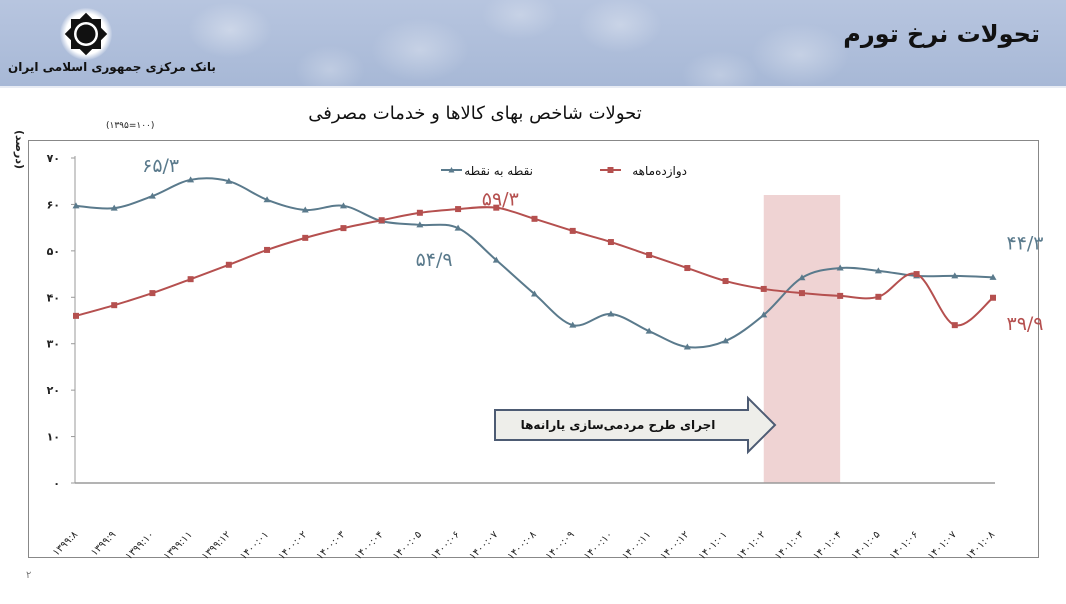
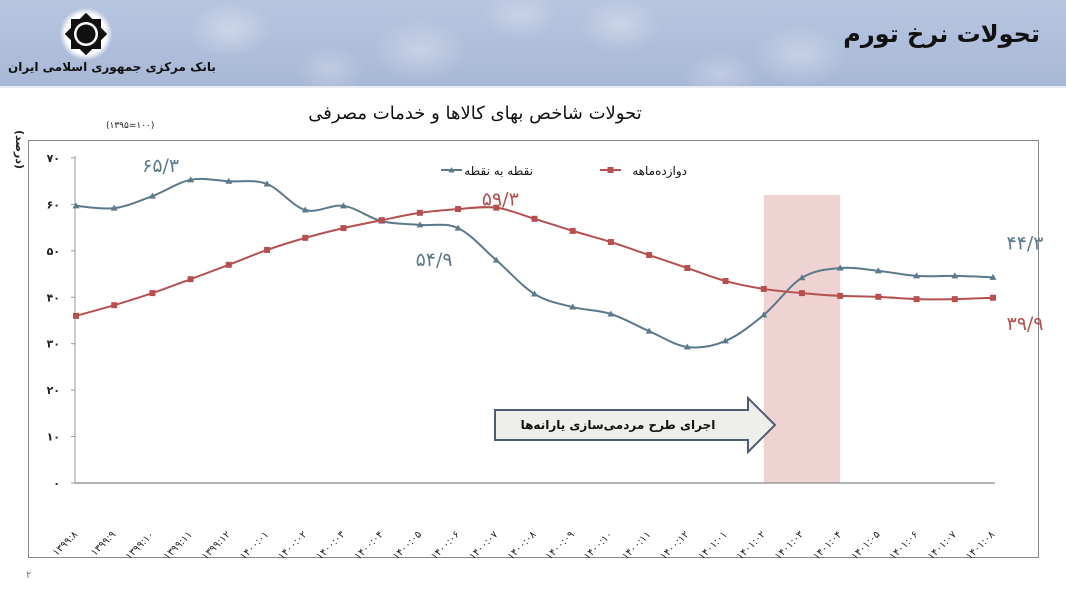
نقطه به نقطه/۱۴۰۰:۰۱: 61 -> 64
نقطه به نقطه/۱۴۰۰:۰۹: 34 -> 38
دوازده‌ماهه/۱۴۰۱:۰۶: 45 -> 40
دوازده‌ماهه/۱۴۰۱:۰۷: 34 -> 40
